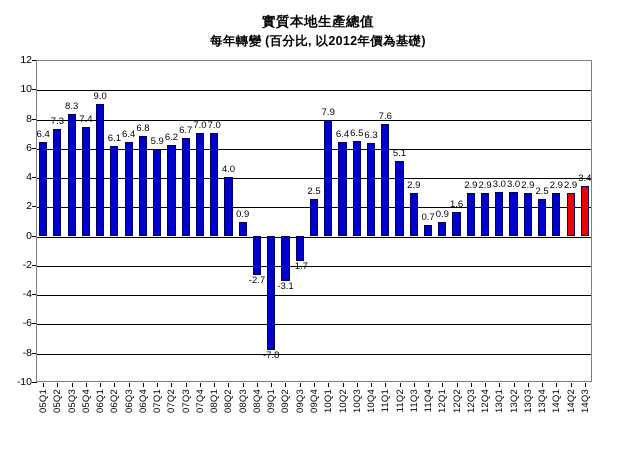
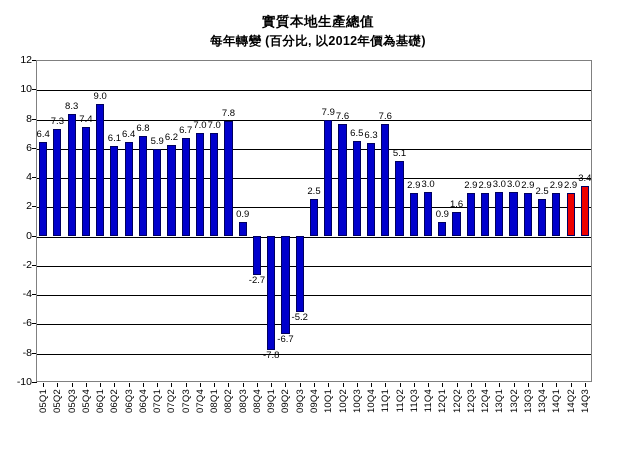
08Q2: 4.0 -> 7.8
09Q2: -3.1 -> -6.7
09Q3: -1.7 -> -5.2
10Q2: 6.4 -> 7.6
11Q4: 0.7 -> 3.0
